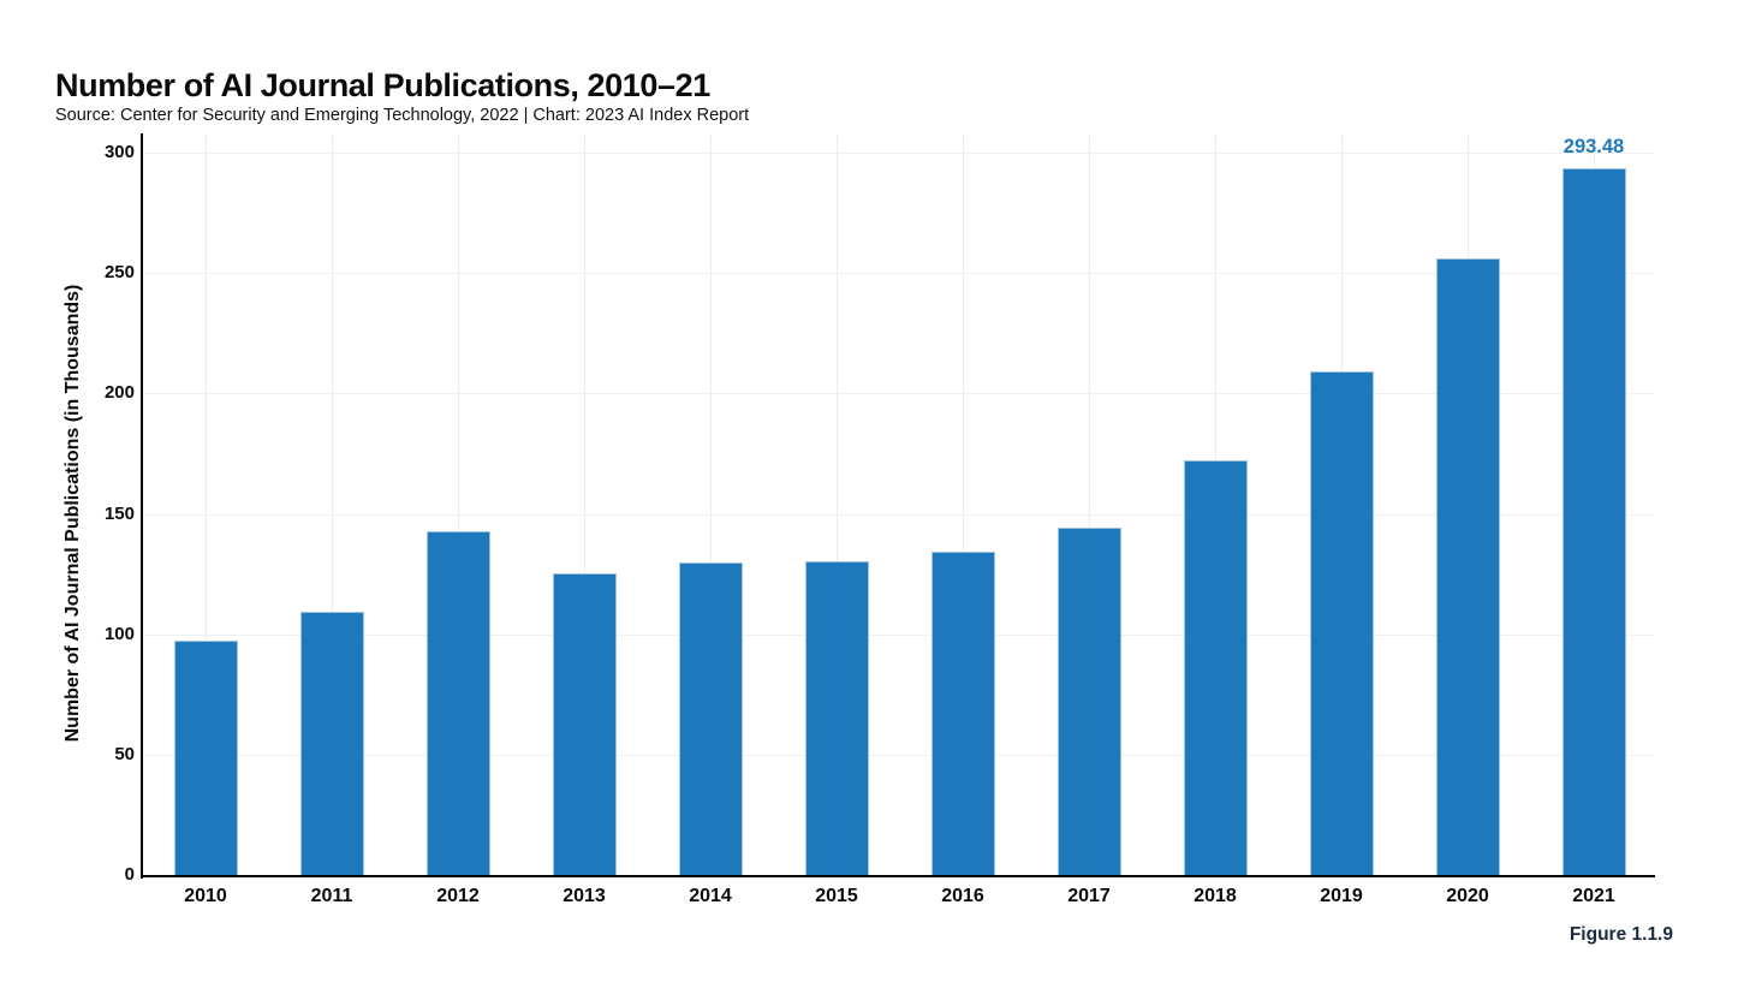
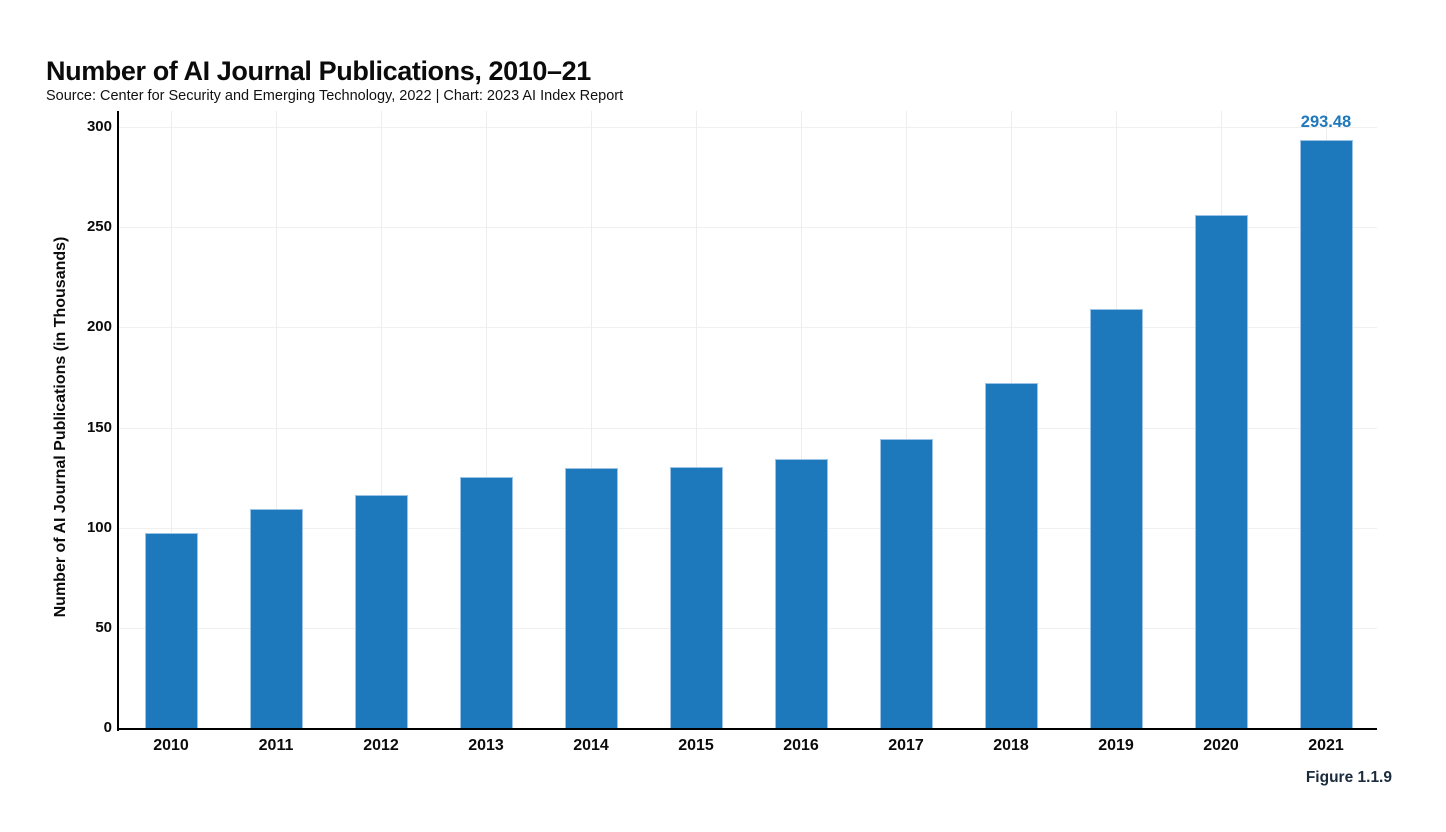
2012: 143 -> 116
